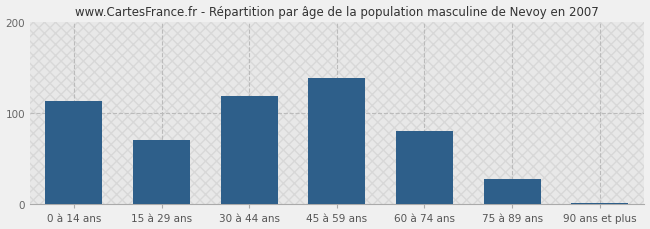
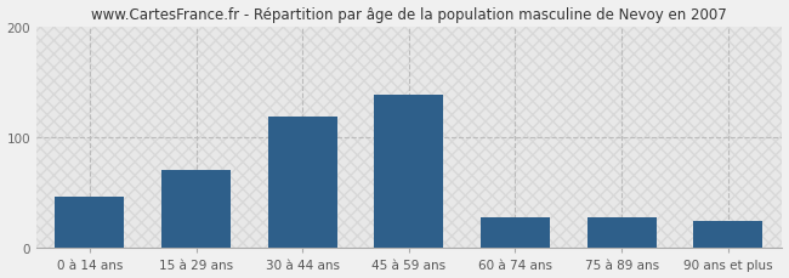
0 à 14 ans: 113 -> 46
60 à 74 ans: 80 -> 28
90 ans et plus: 2 -> 24
